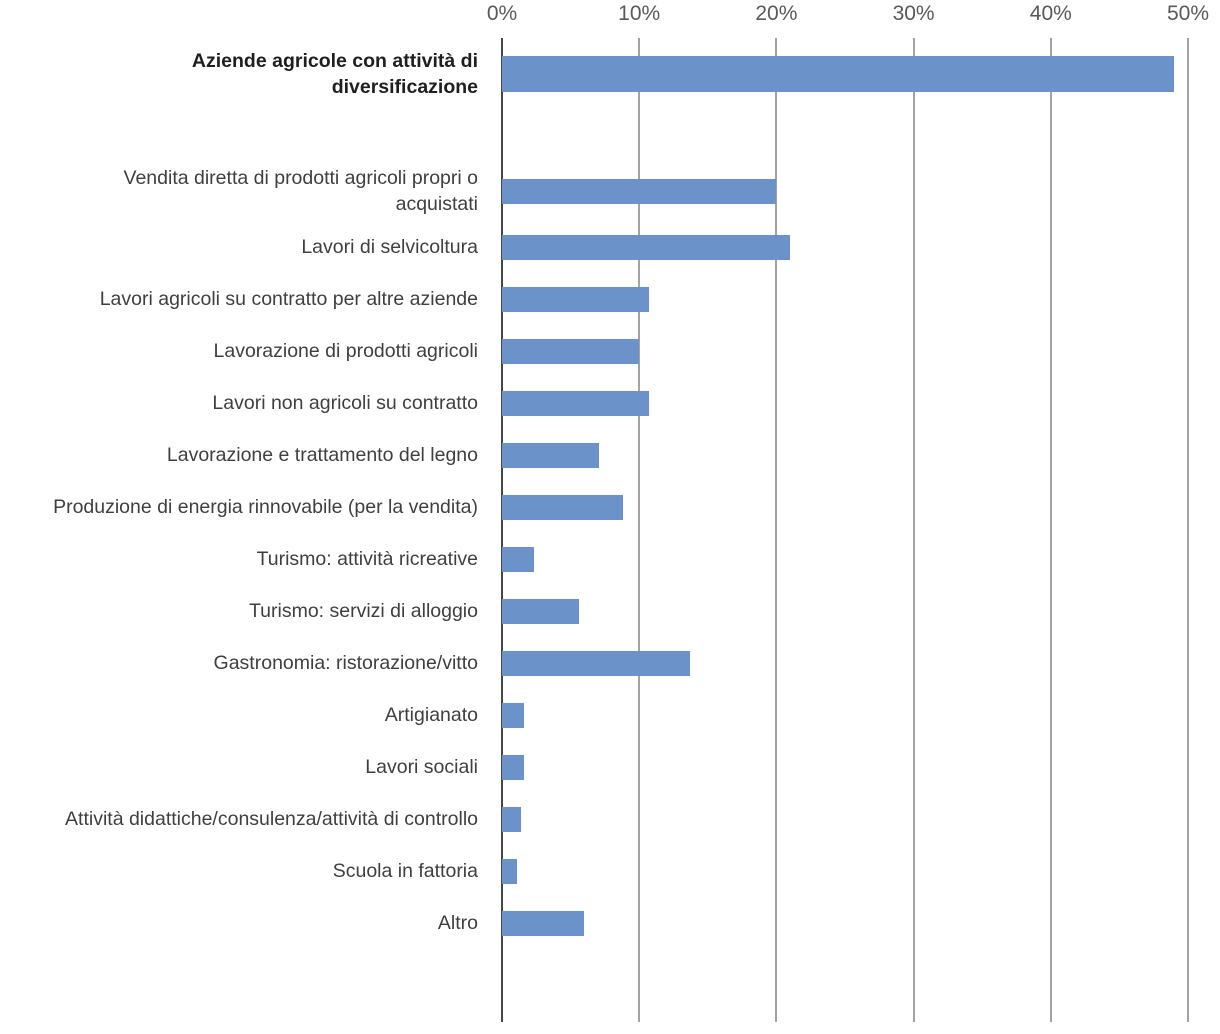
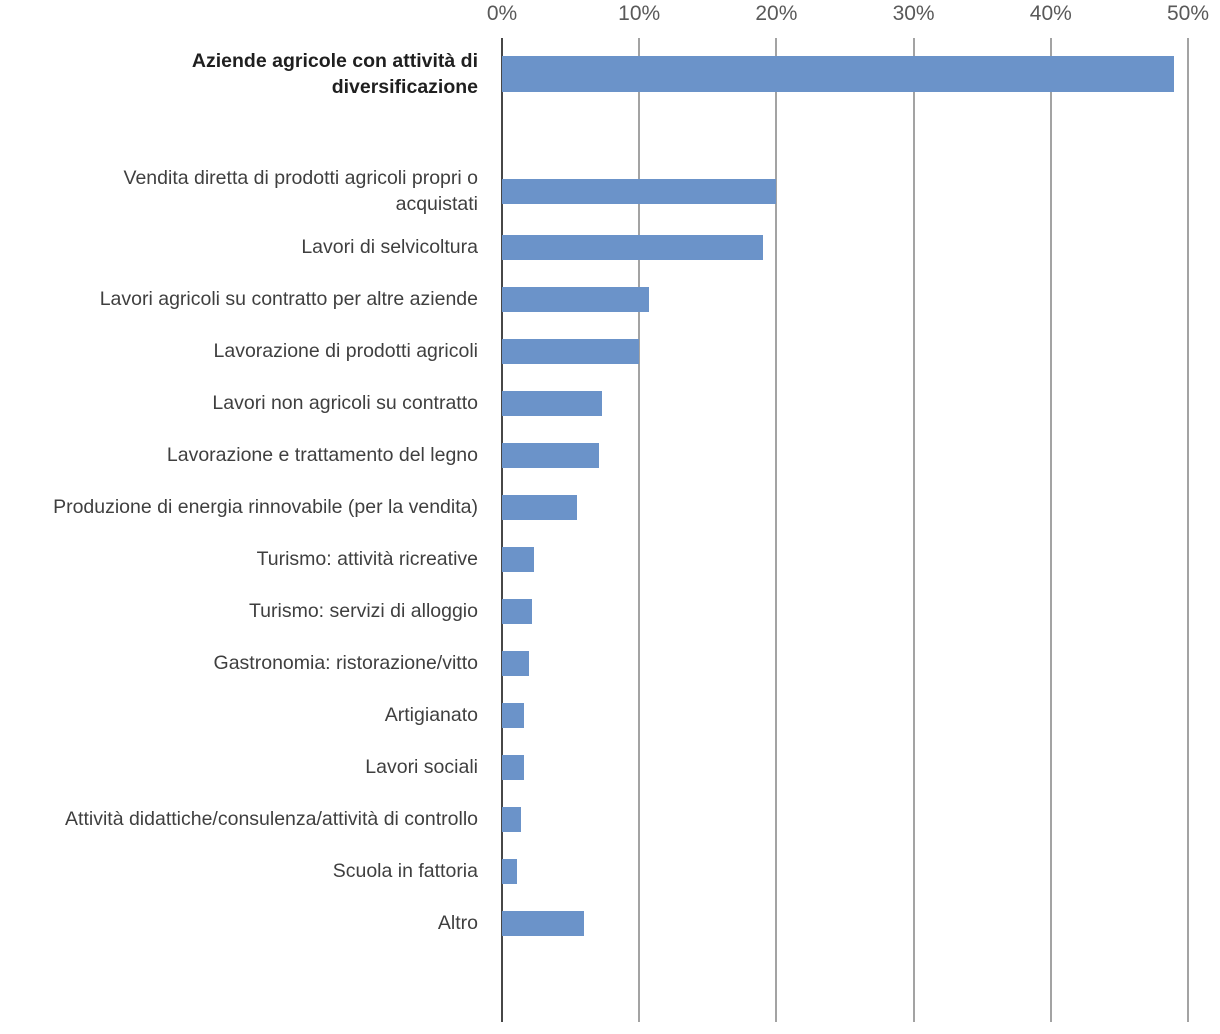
Lavori di selvicoltura: 21.0% -> 19.0%
Lavori non agricoli su contratto: 10.7% -> 7.3%
Produzione di energia rinnovabile (per la vendita): 8.8% -> 5.5%
Turismo: servizi di alloggio: 5.6% -> 2.2%
Gastronomia: ristorazione/vitto: 13.7% -> 2.0%
